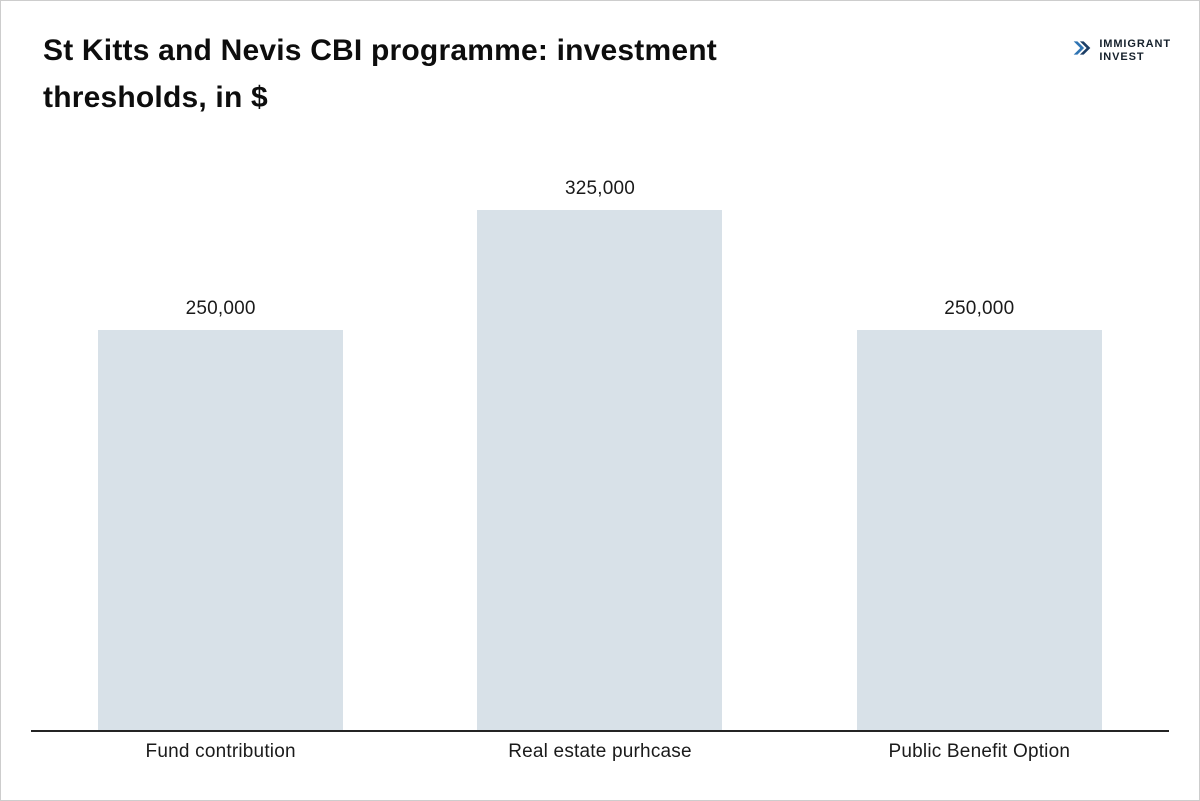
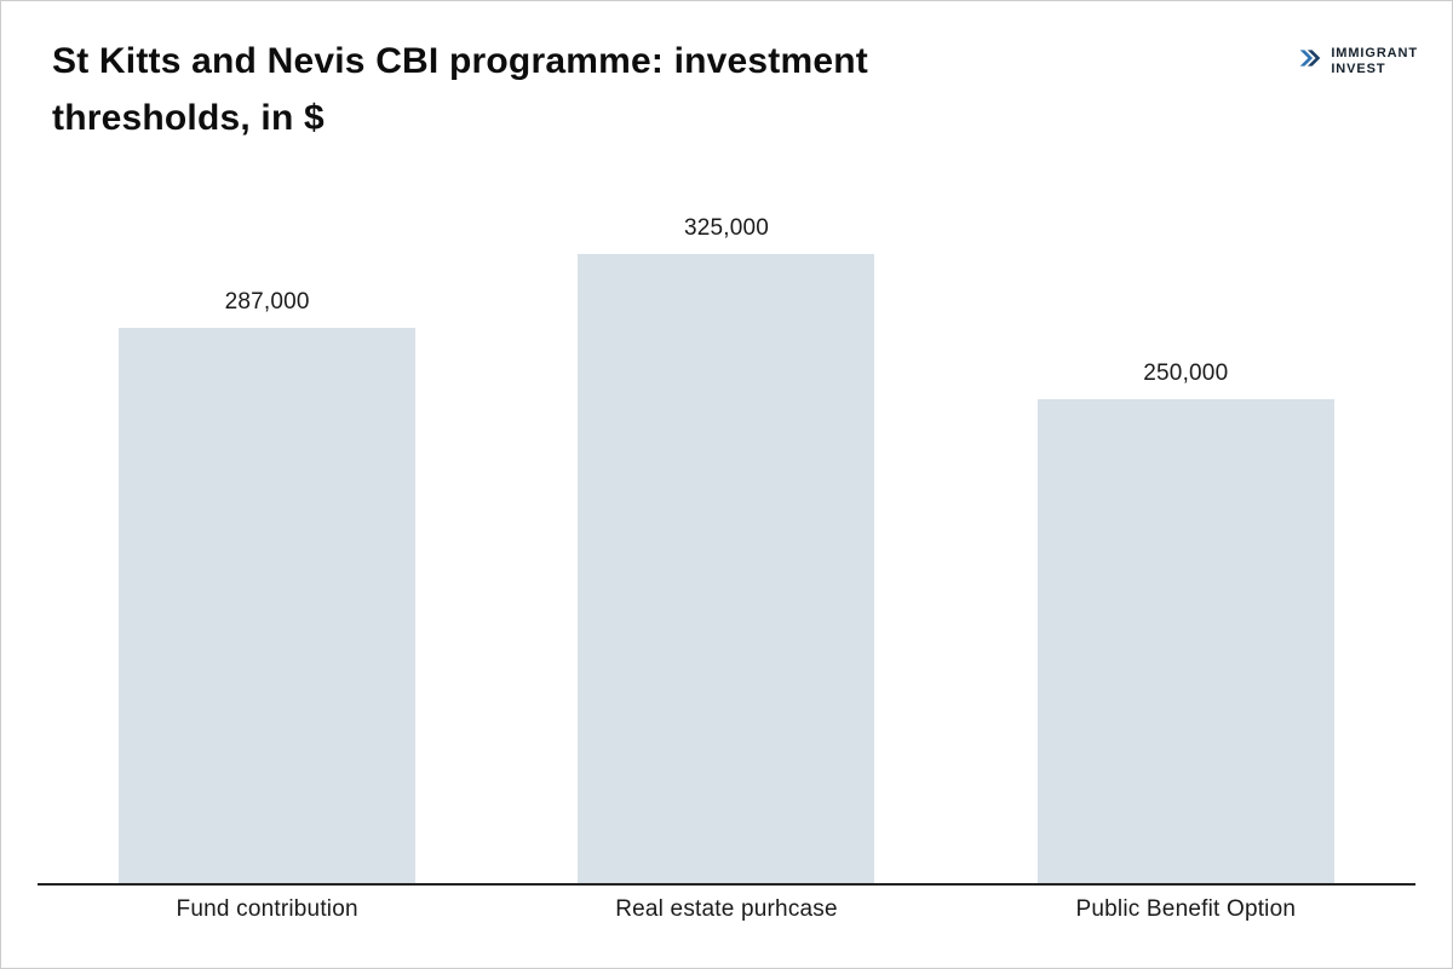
Fund contribution: 250,000 -> 287,000
